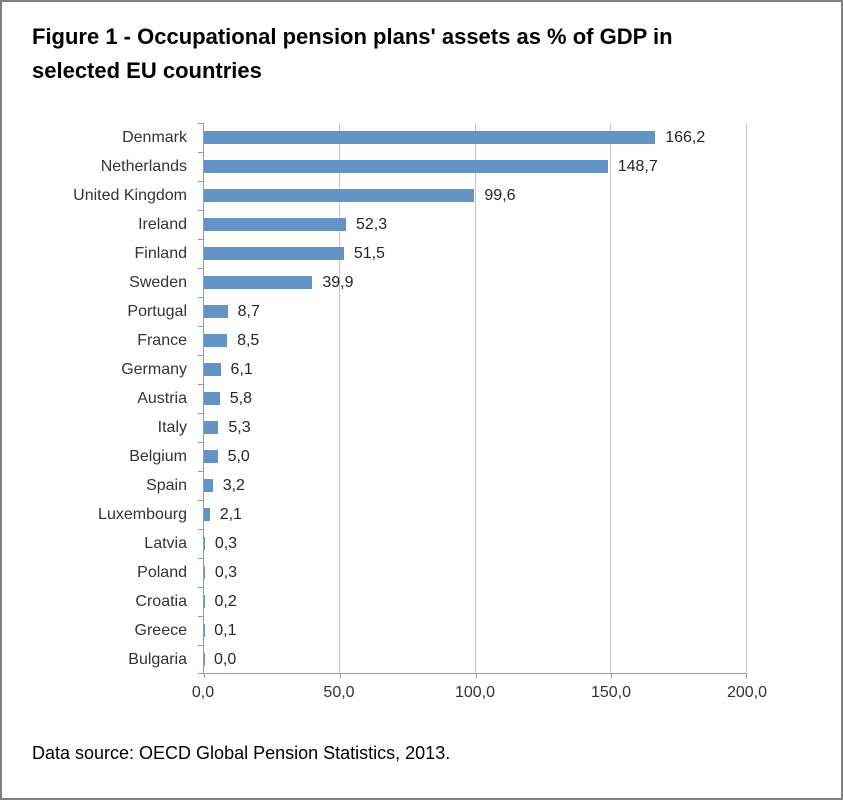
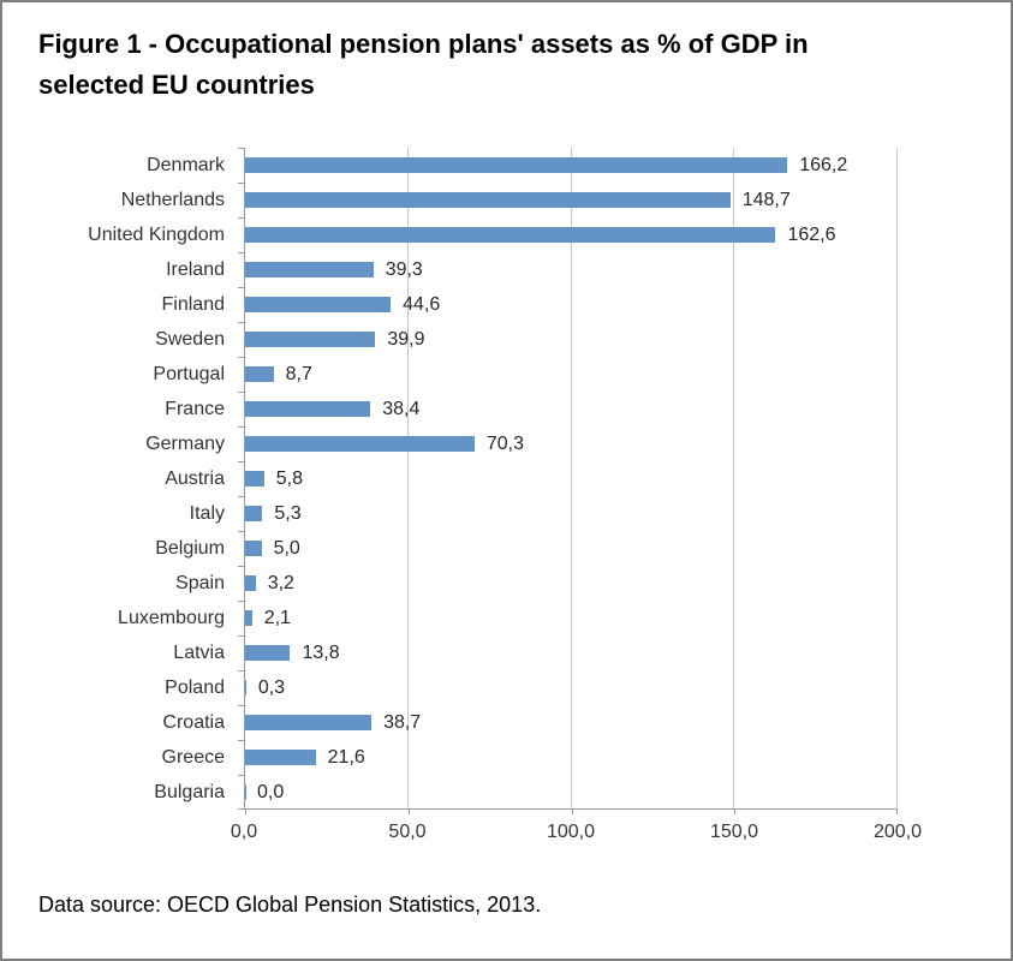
United Kingdom: 99,6 -> 162,6
Ireland: 52,3 -> 39,3
Finland: 51,5 -> 44,6
France: 8,5 -> 38,4
Germany: 6,1 -> 70,3
Latvia: 0,3 -> 13,8
Croatia: 0,2 -> 38,7
Greece: 0,1 -> 21,6
